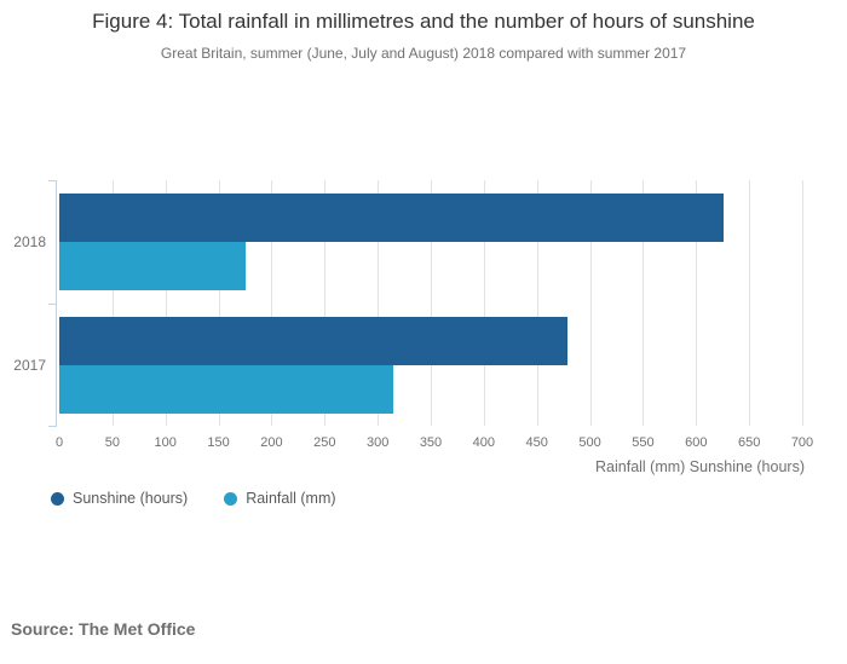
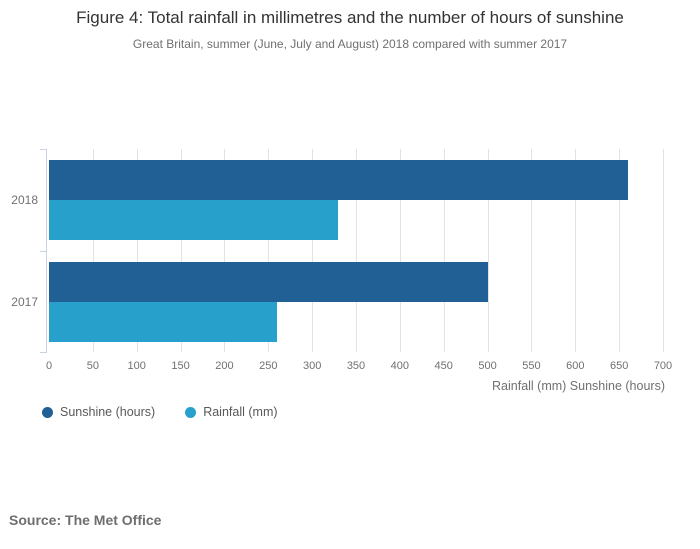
Sunshine (hours)/2018: 630 -> 660
Rainfall (mm)/2018: 180 -> 330
Sunshine (hours)/2017: 480 -> 500
Rainfall (mm)/2017: 320 -> 260
